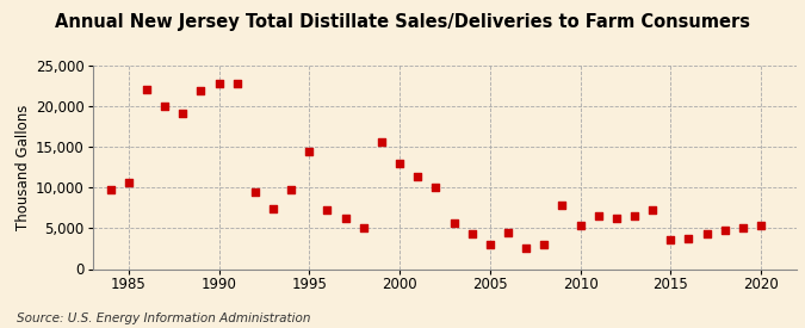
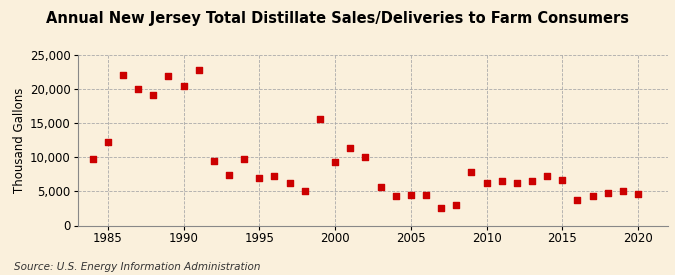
1985: 10,600 -> 12,200
1990: 22,800 -> 20,500
1995: 14,400 -> 7,000
2000: 13,000 -> 9,300
2005: 3,000 -> 4,400
2010: 5,400 -> 6,200
2015: 3,600 -> 6,700
2020: 5,400 -> 4,600
